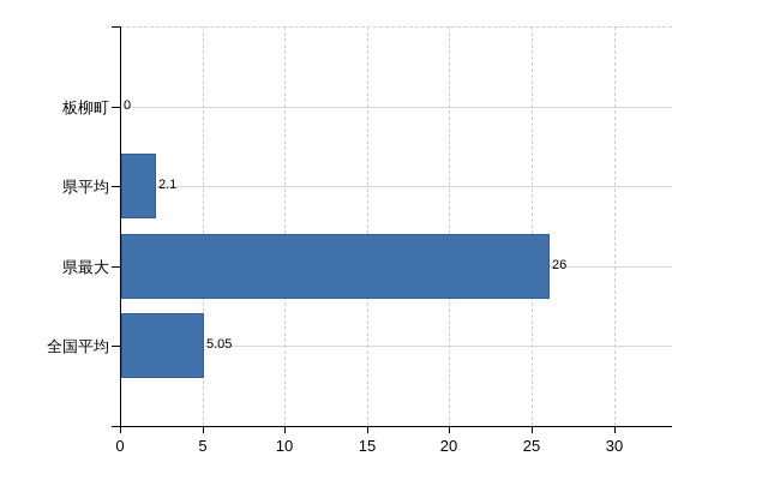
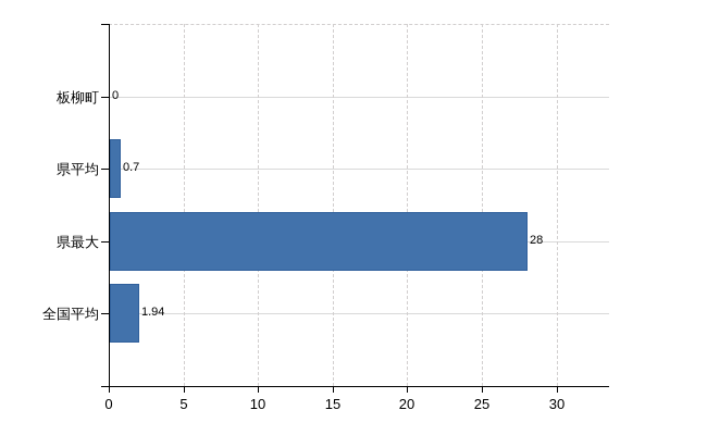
県平均: 2.1 -> 0.7
県最大: 26 -> 28
全国平均: 5.05 -> 1.94
